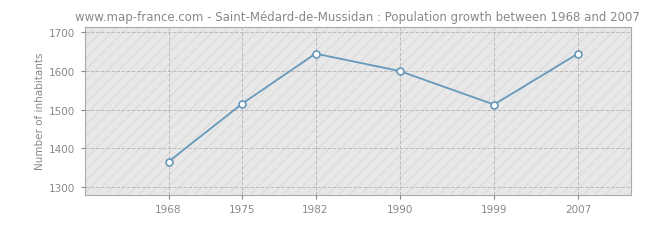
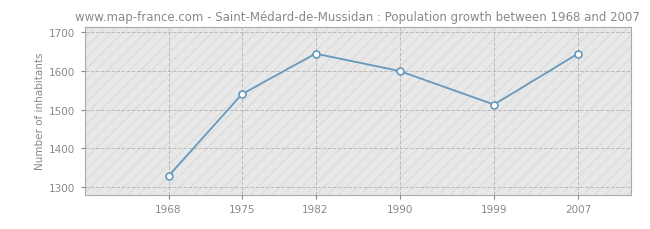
1968: 1365 -> 1328
1975: 1515 -> 1540
